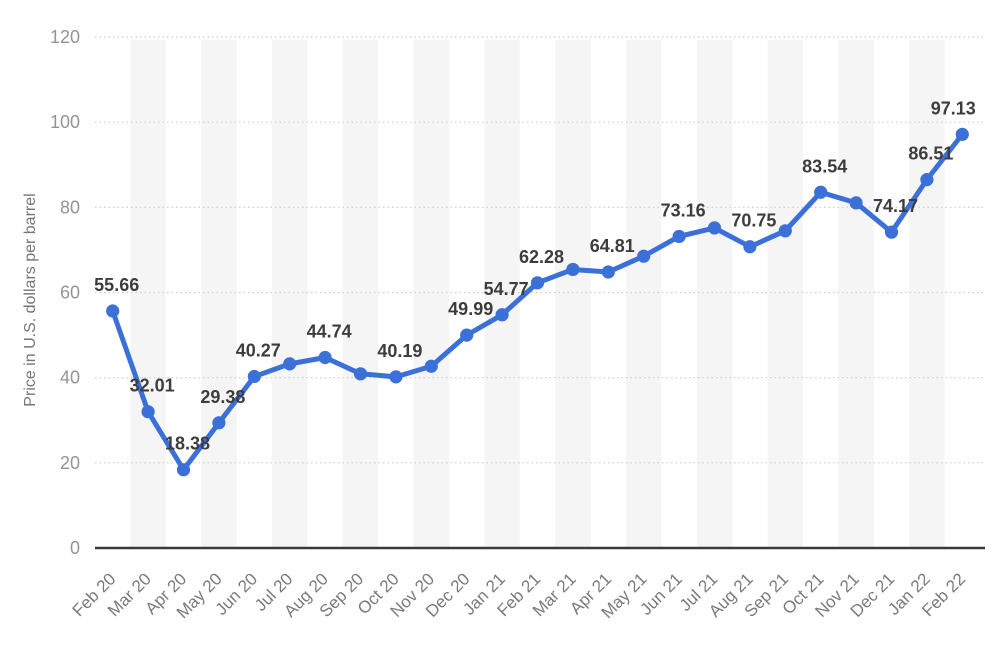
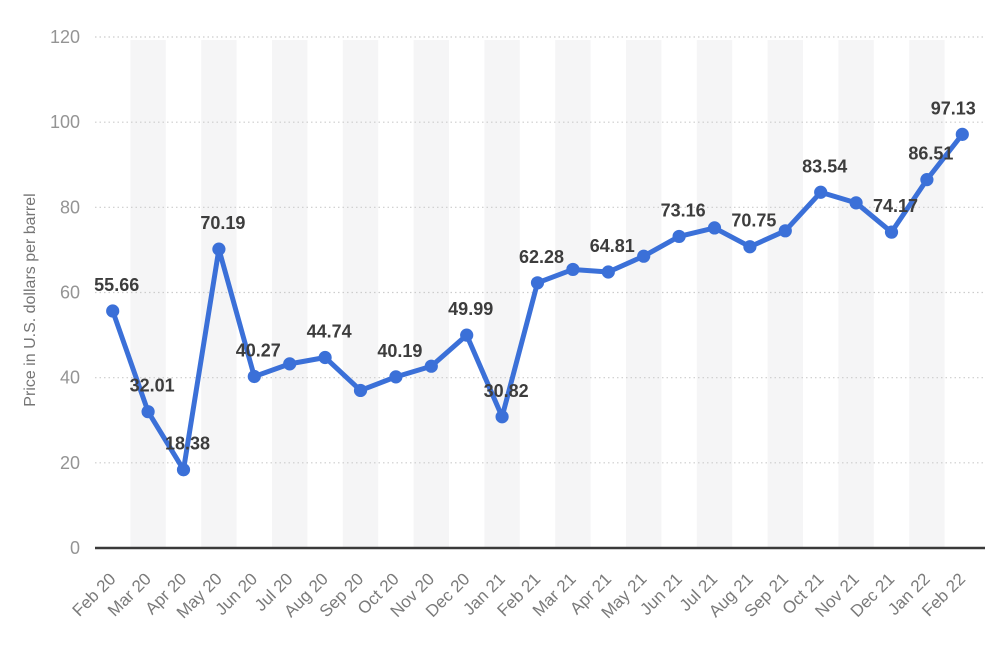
May 20: 29.38 -> 70.19
Sep 20: 41 -> 37
Jan 21: 54.77 -> 30.82
